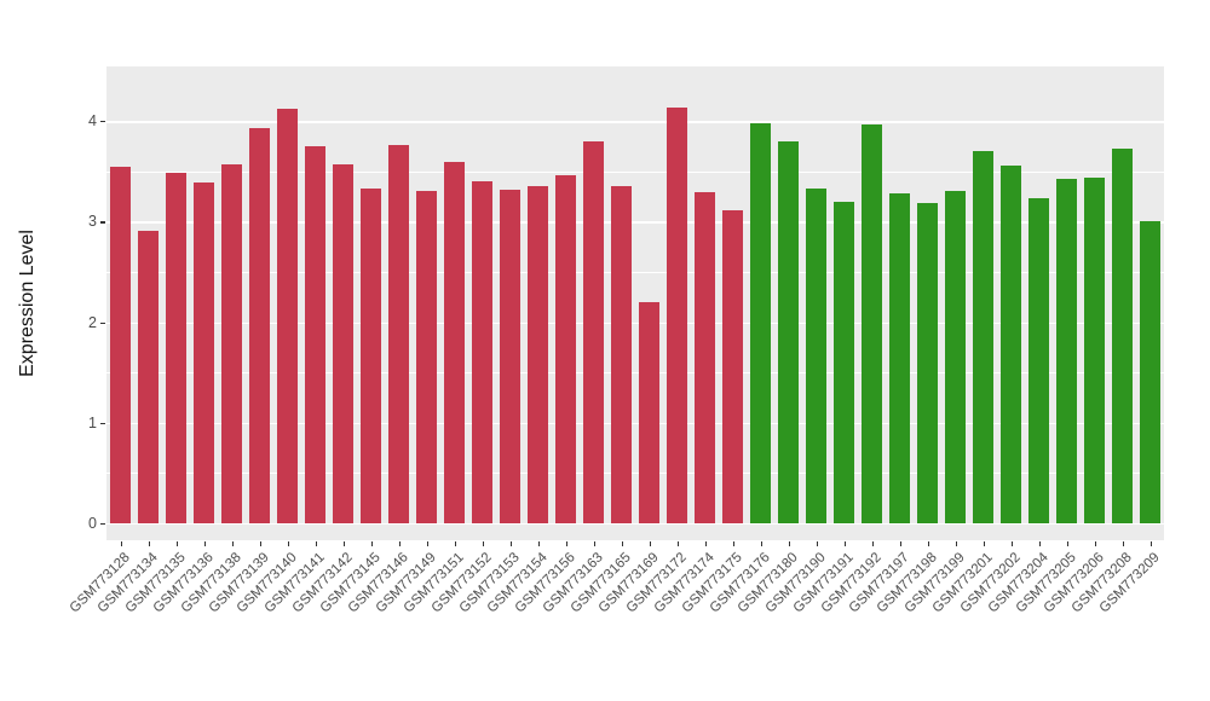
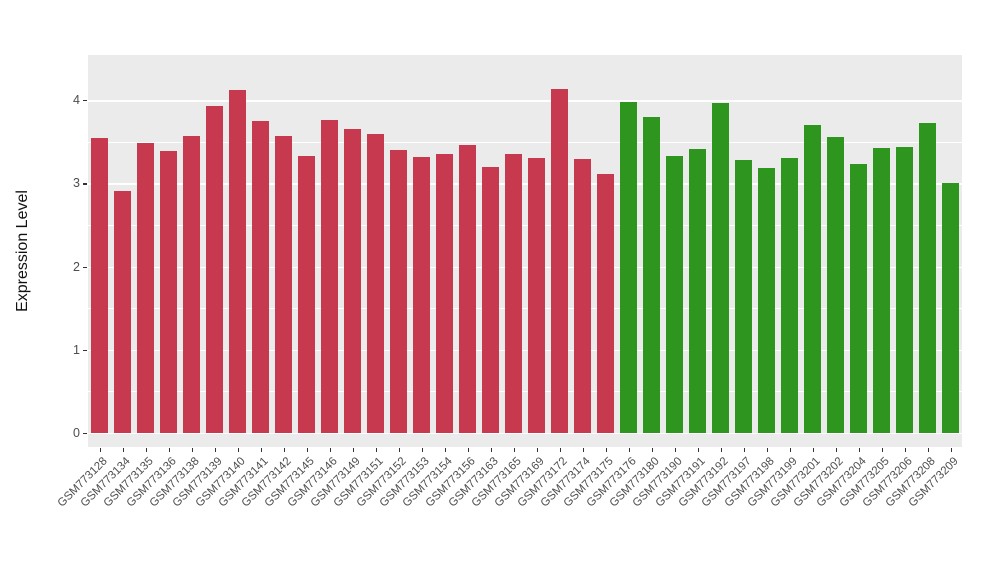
GSM773149: 3.3 -> 3.6
GSM773163: 3.8 -> 3.2
GSM773169: 2.2 -> 3.3
GSM773191: 3.2 -> 3.4
